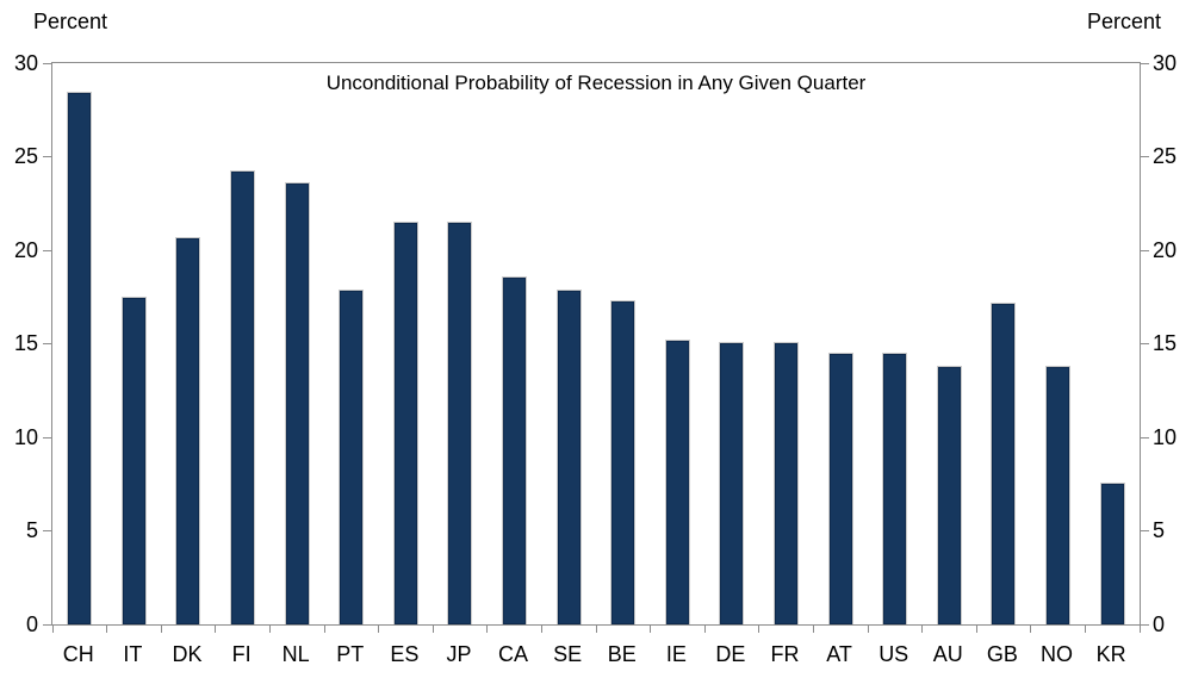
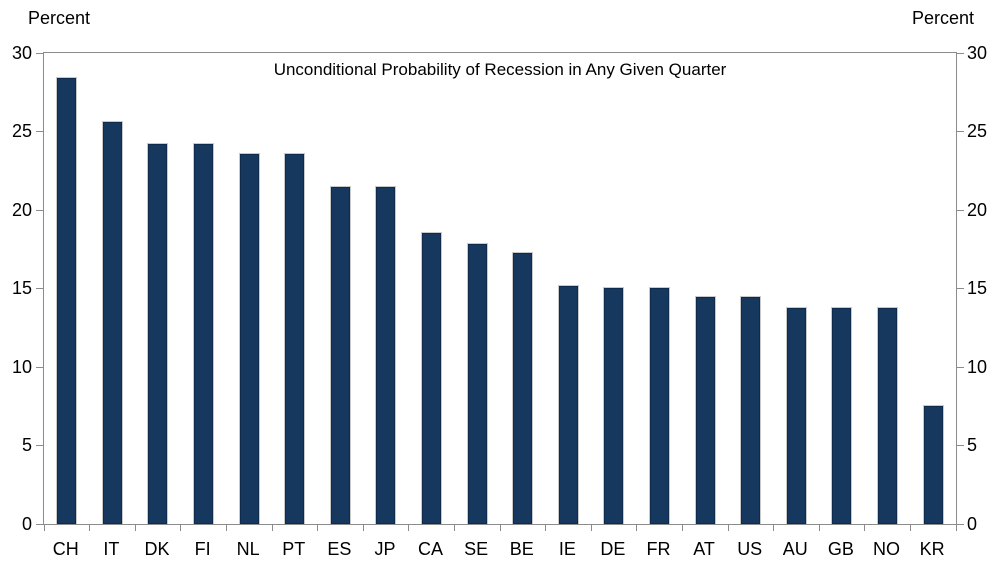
IT: 17.5 -> 25.7
DK: 20.7 -> 24.3
PT: 17.9 -> 23.6
GB: 17.2 -> 13.8
